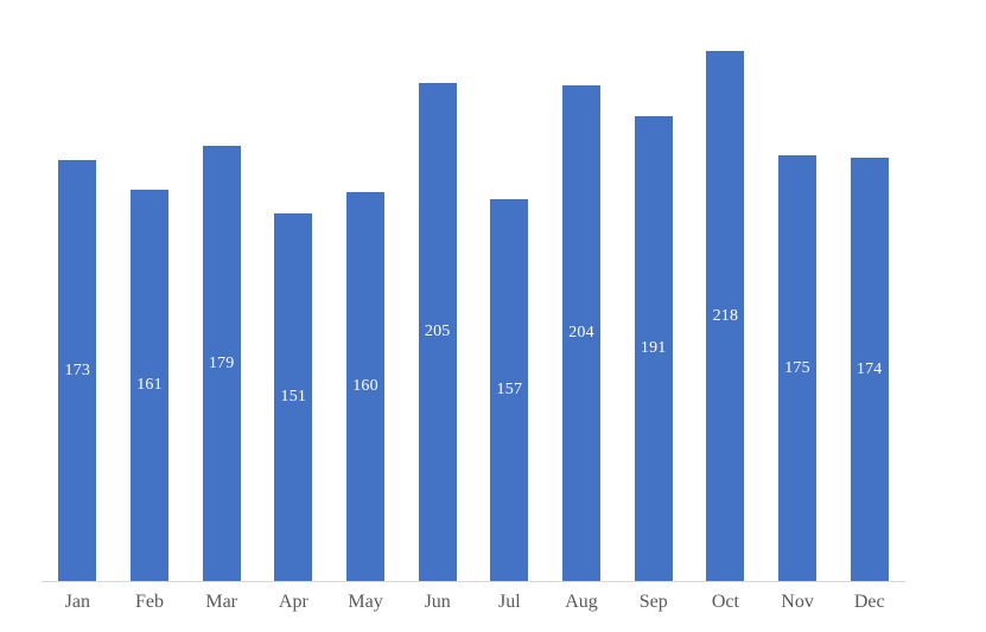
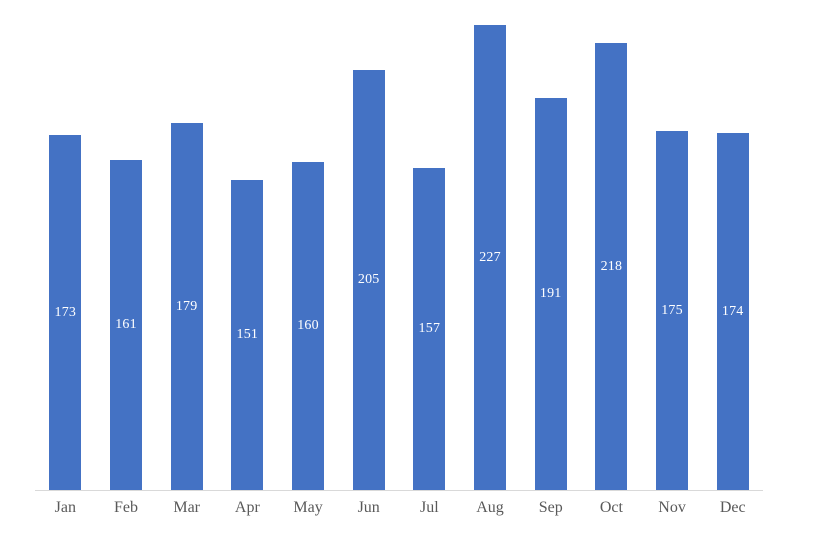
Aug: 204 -> 227
